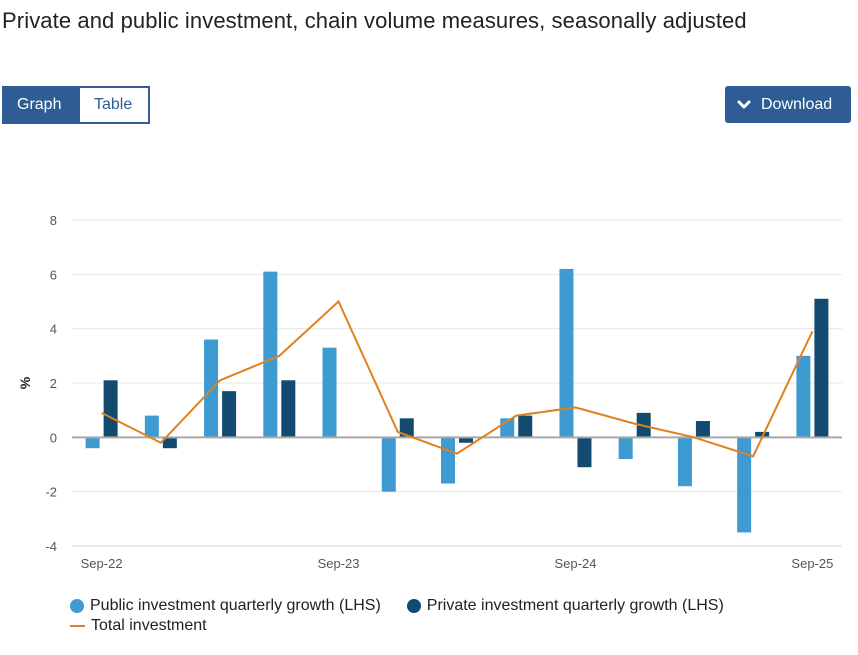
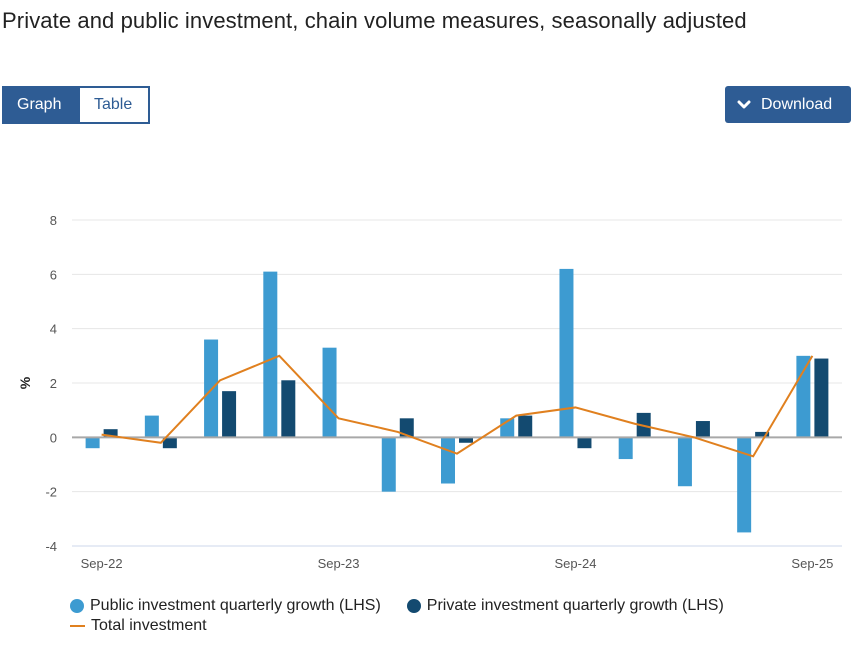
Private investment quarterly growth (LHS)/Sep-22: 2.1 -> 0.3
Total investment/Sep-22: 0.9 -> 0.1
Total investment/Sep-23: 5.0 -> 0.7
Private investment quarterly growth (LHS)/Sep-24: -1.1 -> -0.4
Private investment quarterly growth (LHS)/Sep-25: 5.1 -> 2.9
Total investment/Sep-25: 3.9 -> 3.0
